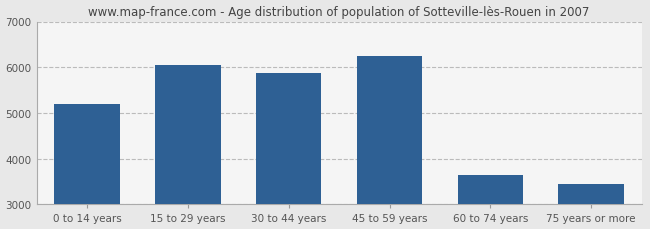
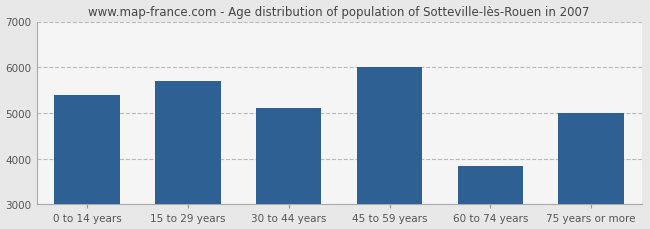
0 to 14 years: 5200 -> 5400
15 to 29 years: 6050 -> 5700
30 to 44 years: 5880 -> 5100
45 to 59 years: 6250 -> 6000
60 to 74 years: 3650 -> 3850
75 years or more: 3450 -> 5000
